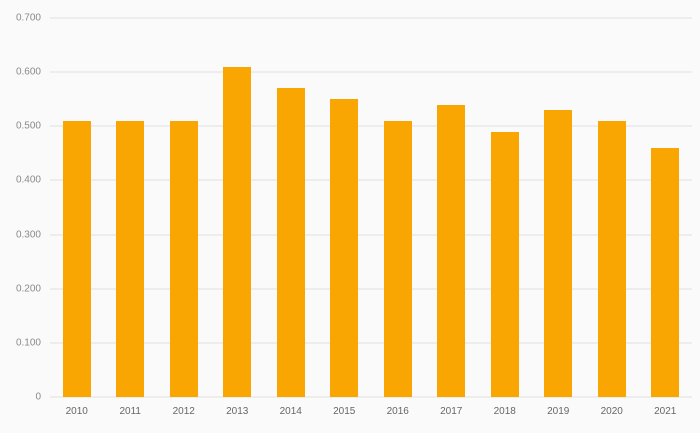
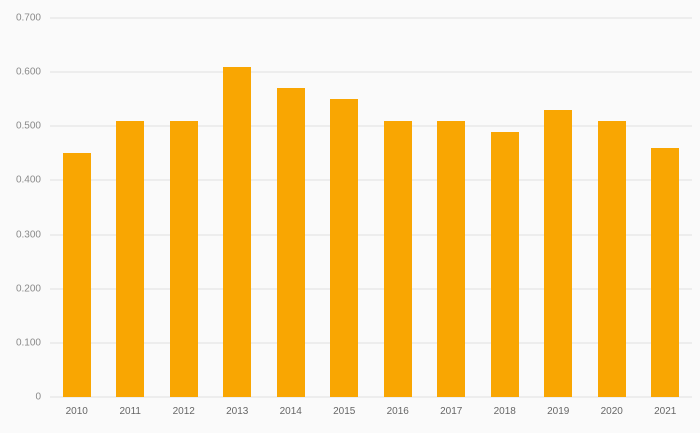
2010: 0.51 -> 0.45
2017: 0.54 -> 0.51
